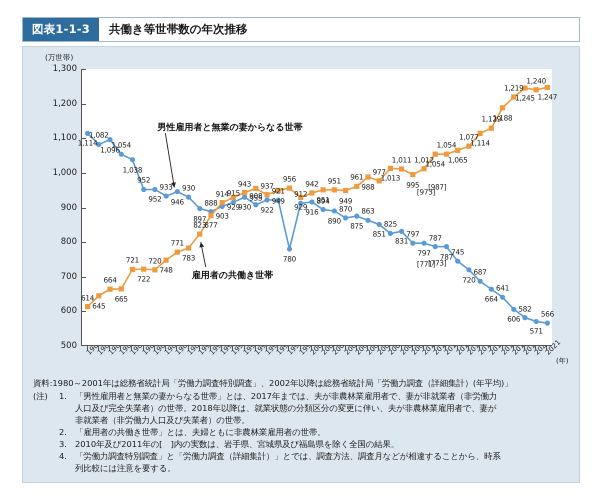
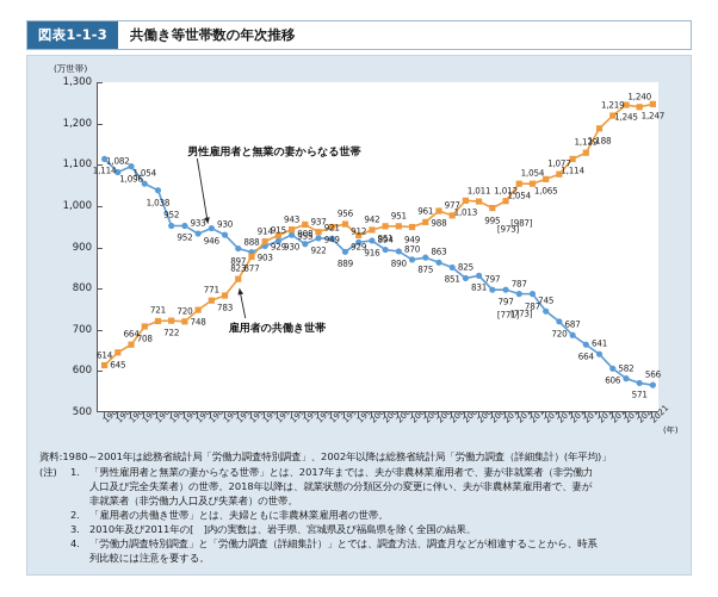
雇用者の共働き世帯/1983: 665 -> 708
男性雇用者と無業の妻からなる世帯/1998: 780 -> 889
